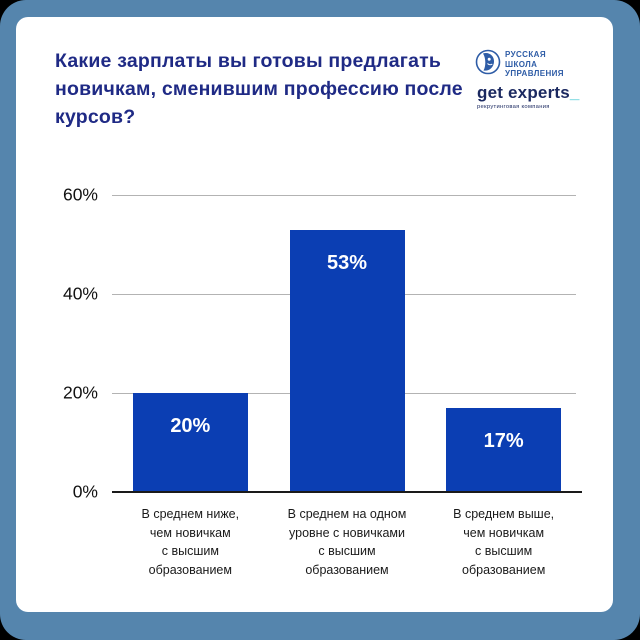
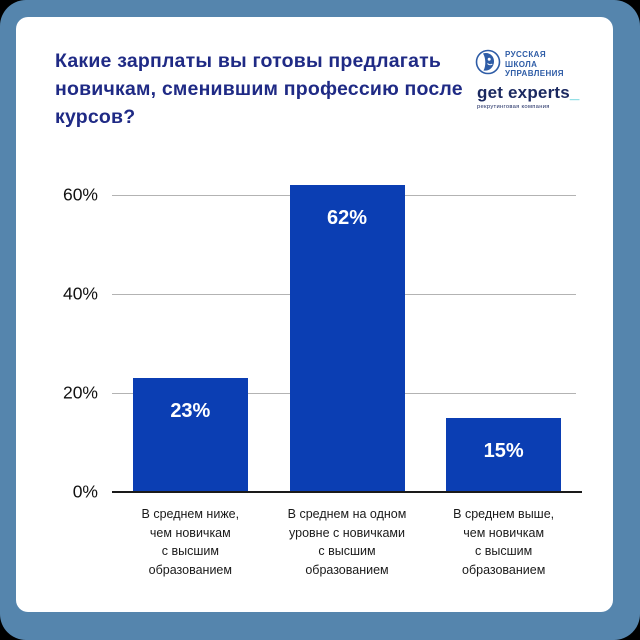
В среднем ниже, чем новичкам с высшим образованием: 20% -> 23%
В среднем на одном уровне с новичками с высшим образованием: 53% -> 62%
В среднем выше, чем новичкам с высшим образованием: 17% -> 15%
